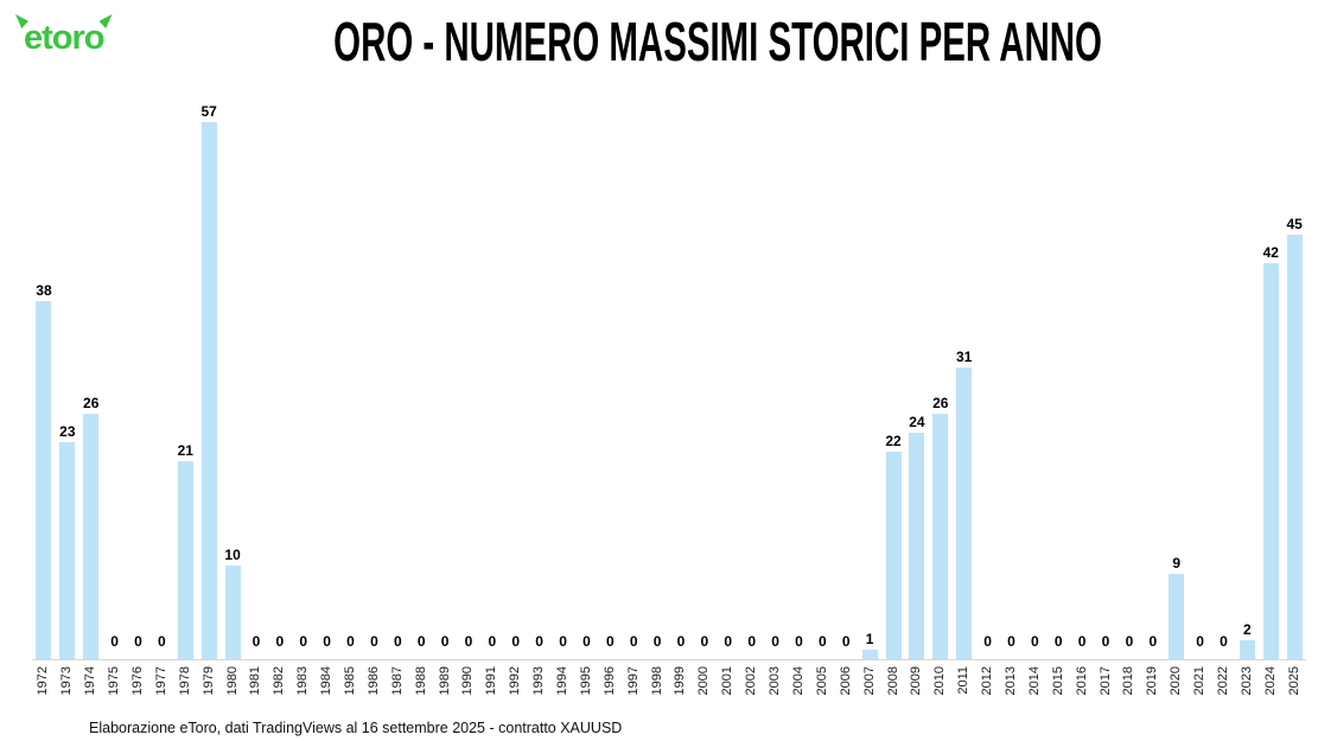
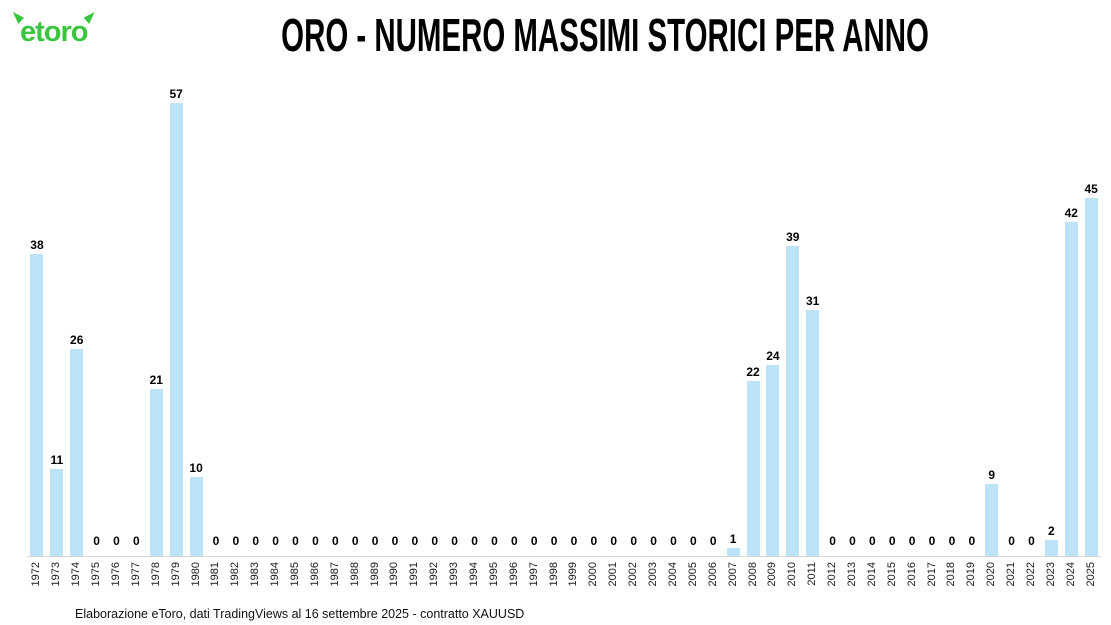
1973: 23 -> 11
2010: 26 -> 39
